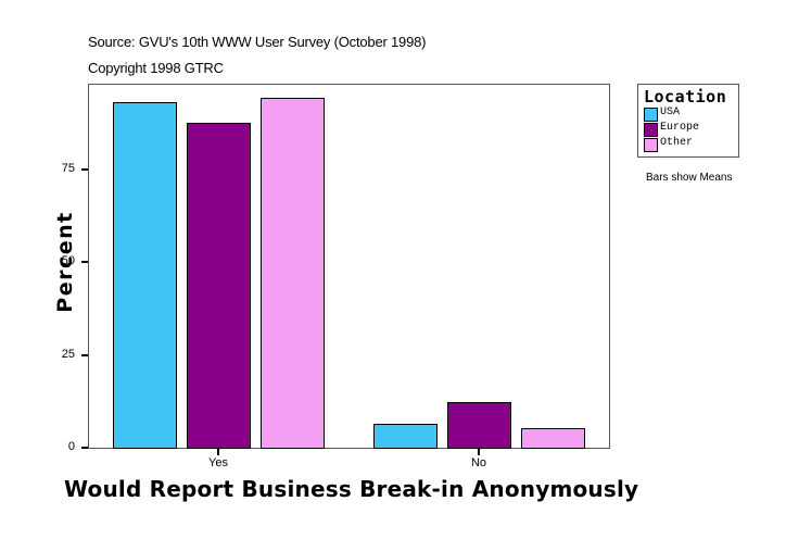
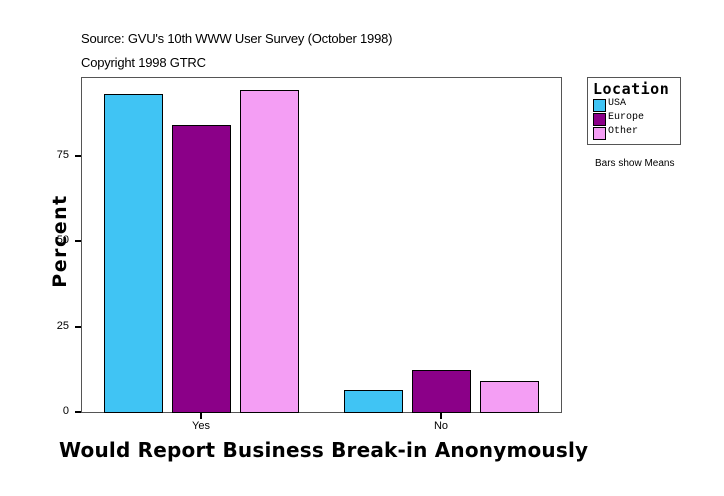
Europe/Yes: 88 -> 84
Other/No: 5 -> 9
